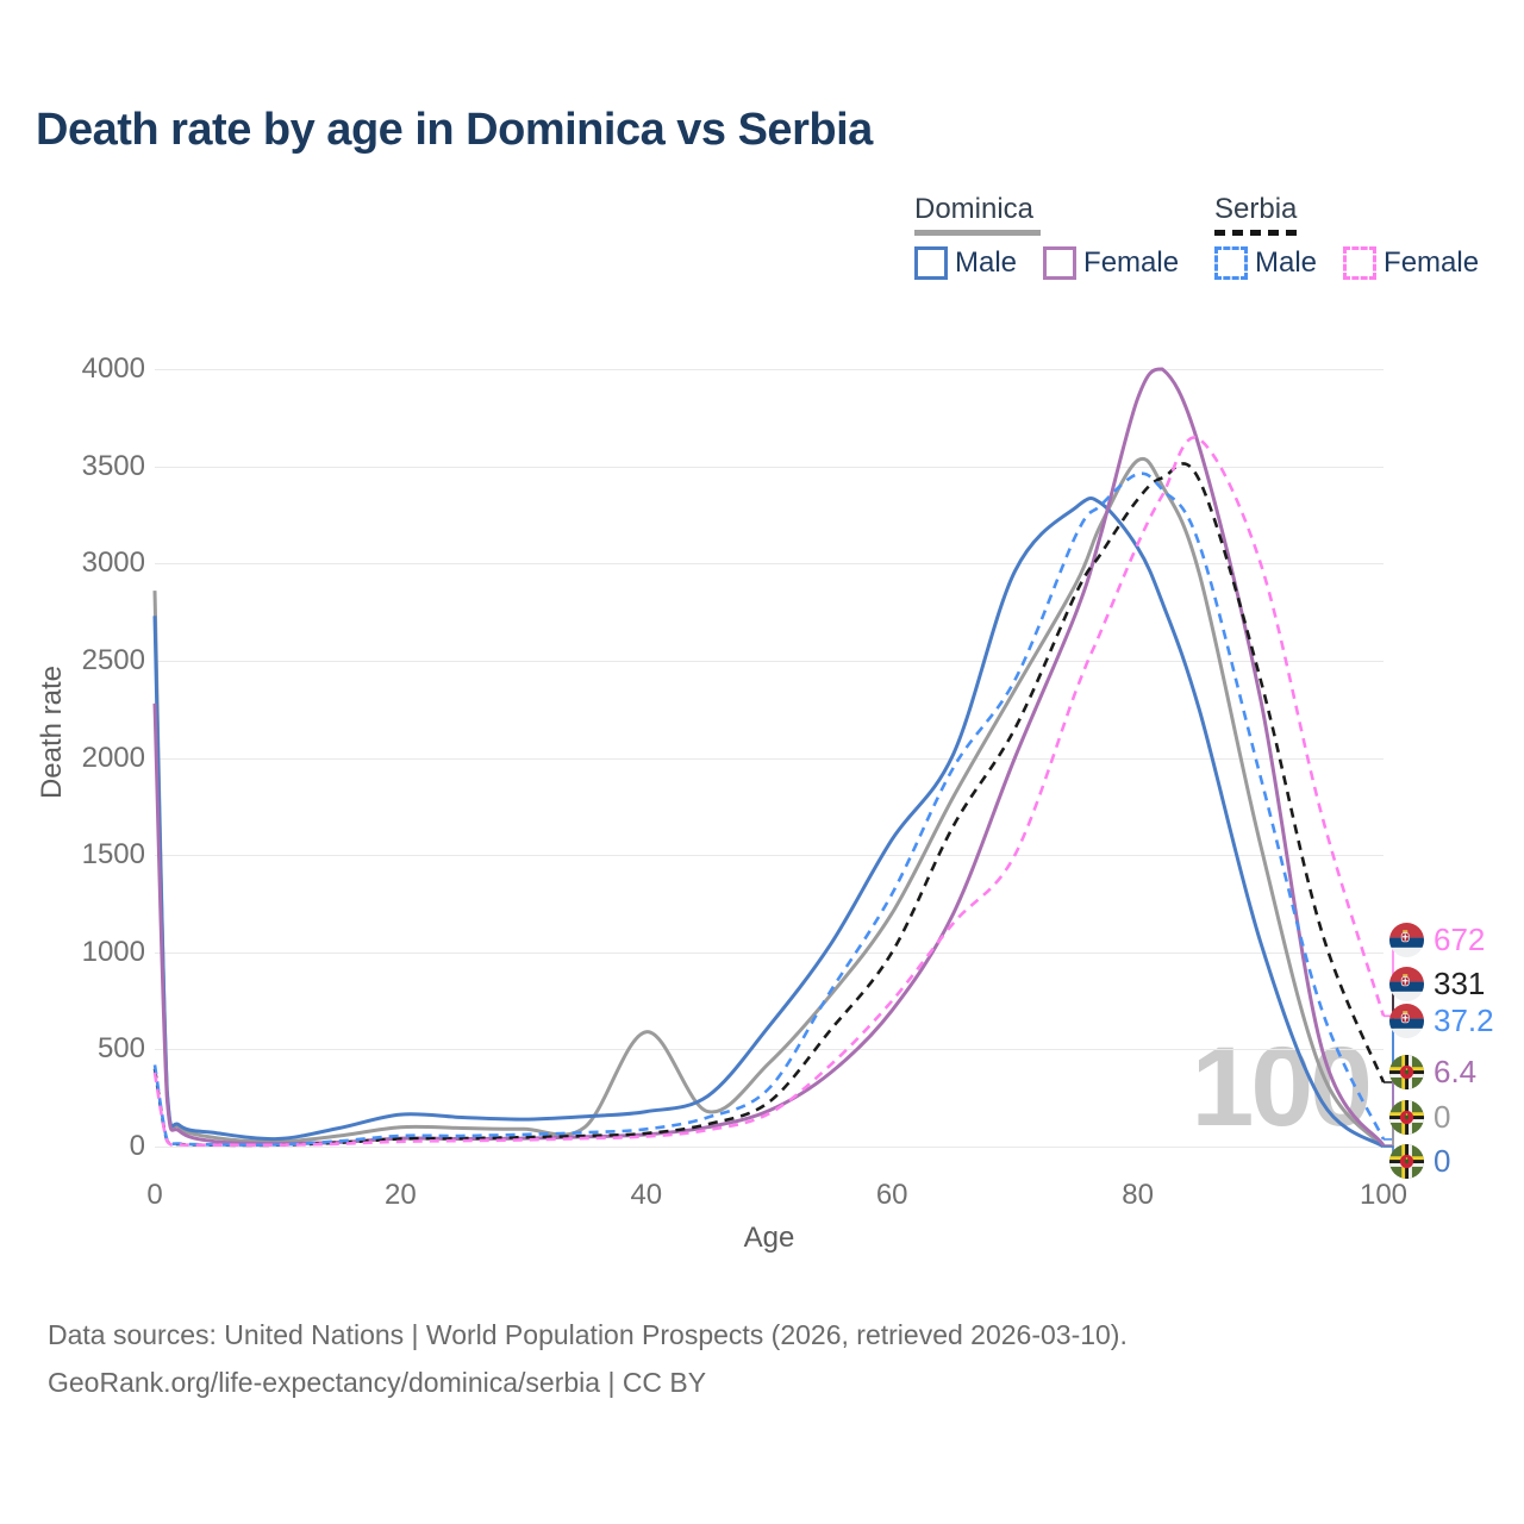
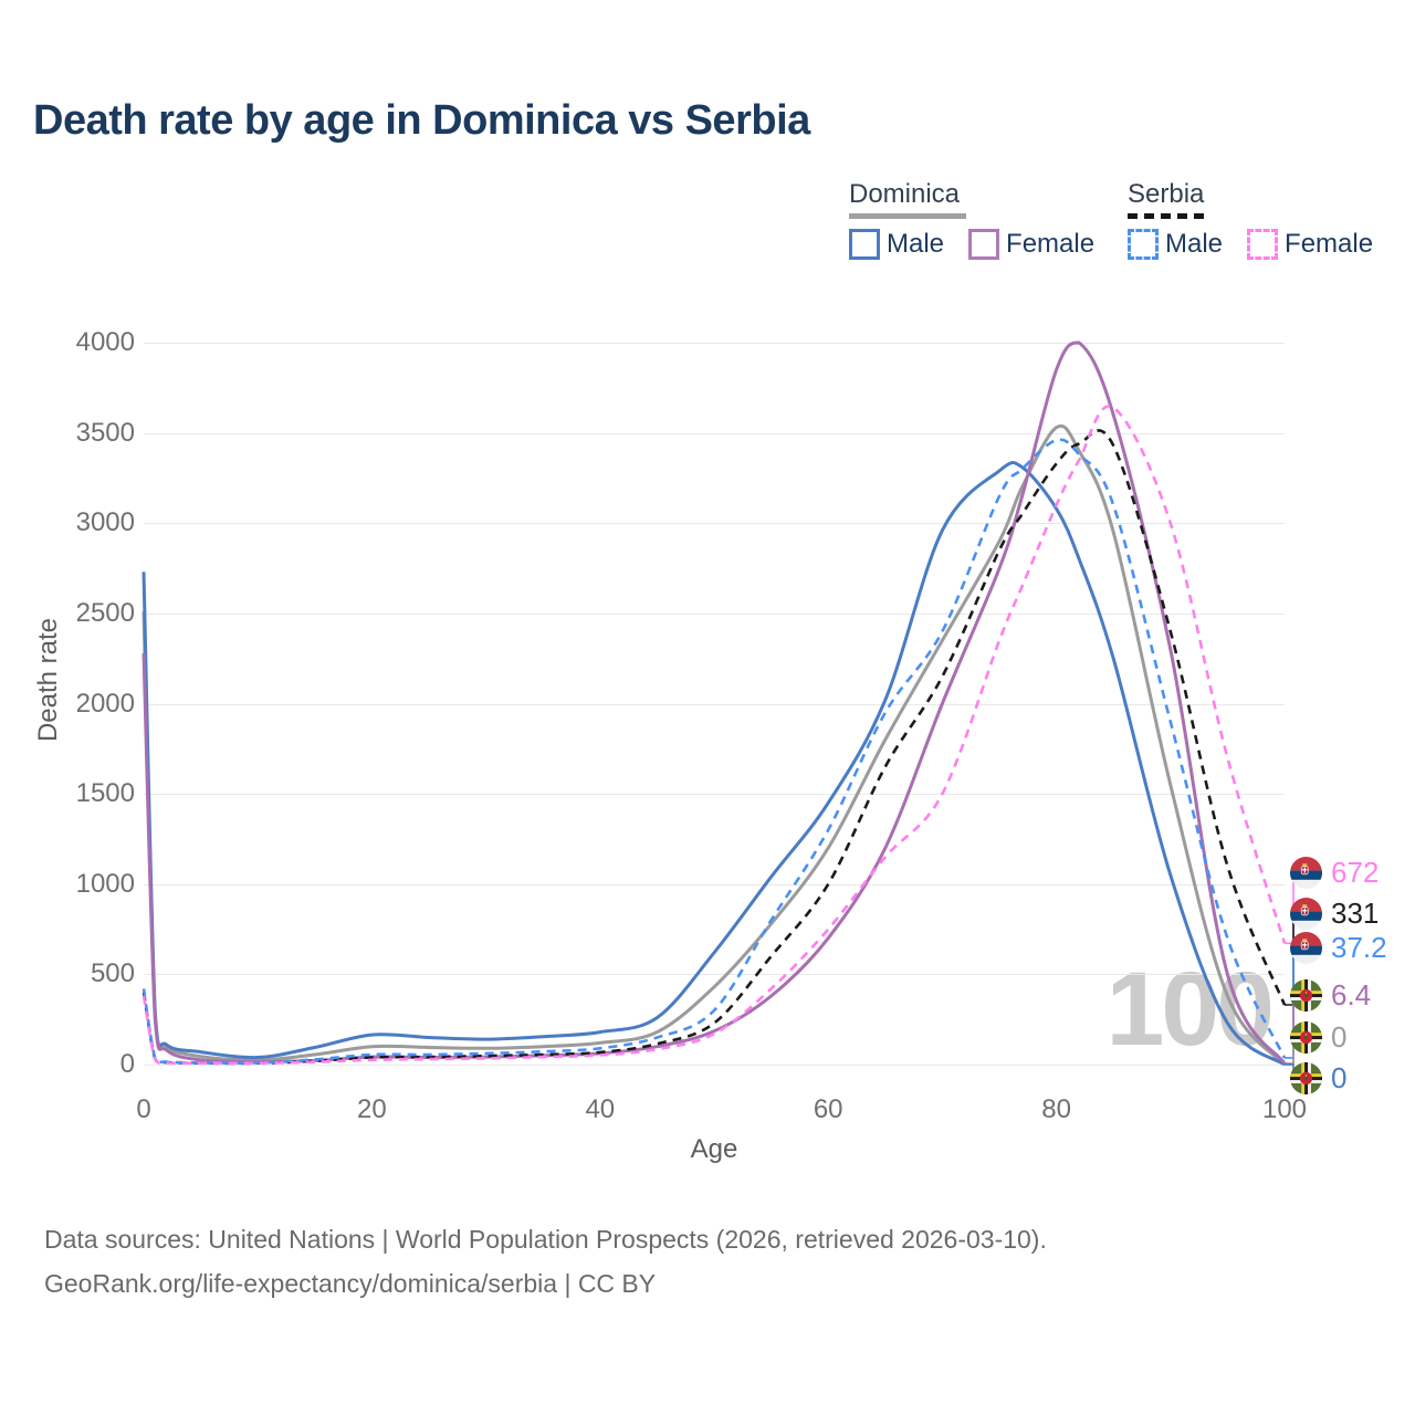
Dominica/0: 2860 -> 2510
Dominica/40: 590 -> 120
Dominica Male/60: 1580 -> 1450
